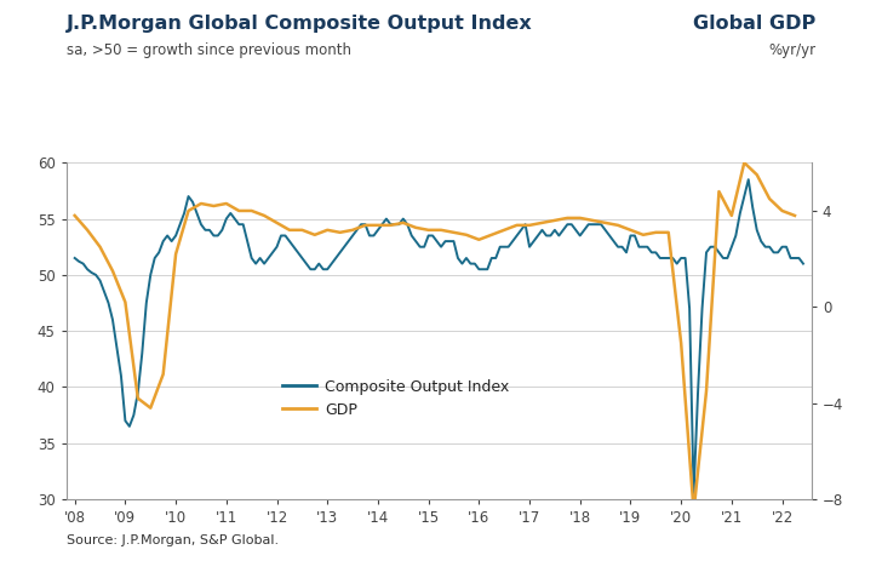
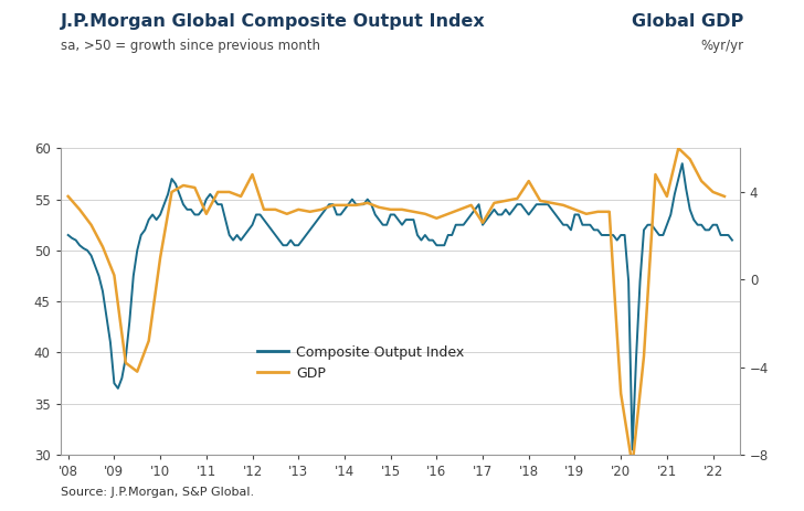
GDP/'10: 2.2 -> 1.0
GDP/'11: 4.3 -> 3.0
GDP/'12: 3.5 -> 4.8
GDP/'17: 3.4 -> 2.6
GDP/'18: 3.7 -> 4.5
GDP/'20: -1.5 -> -5.2
